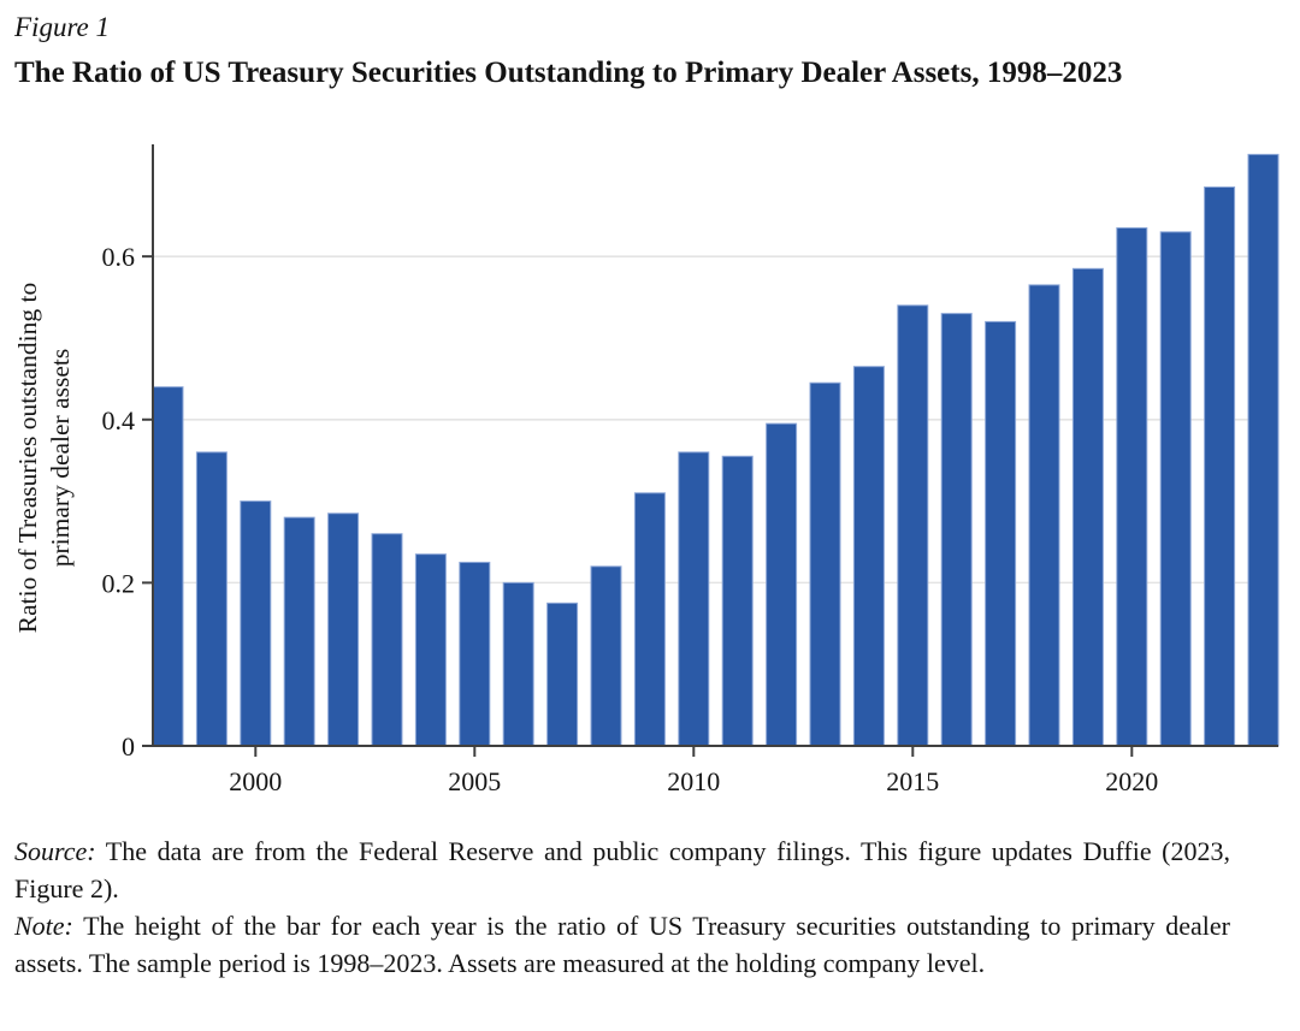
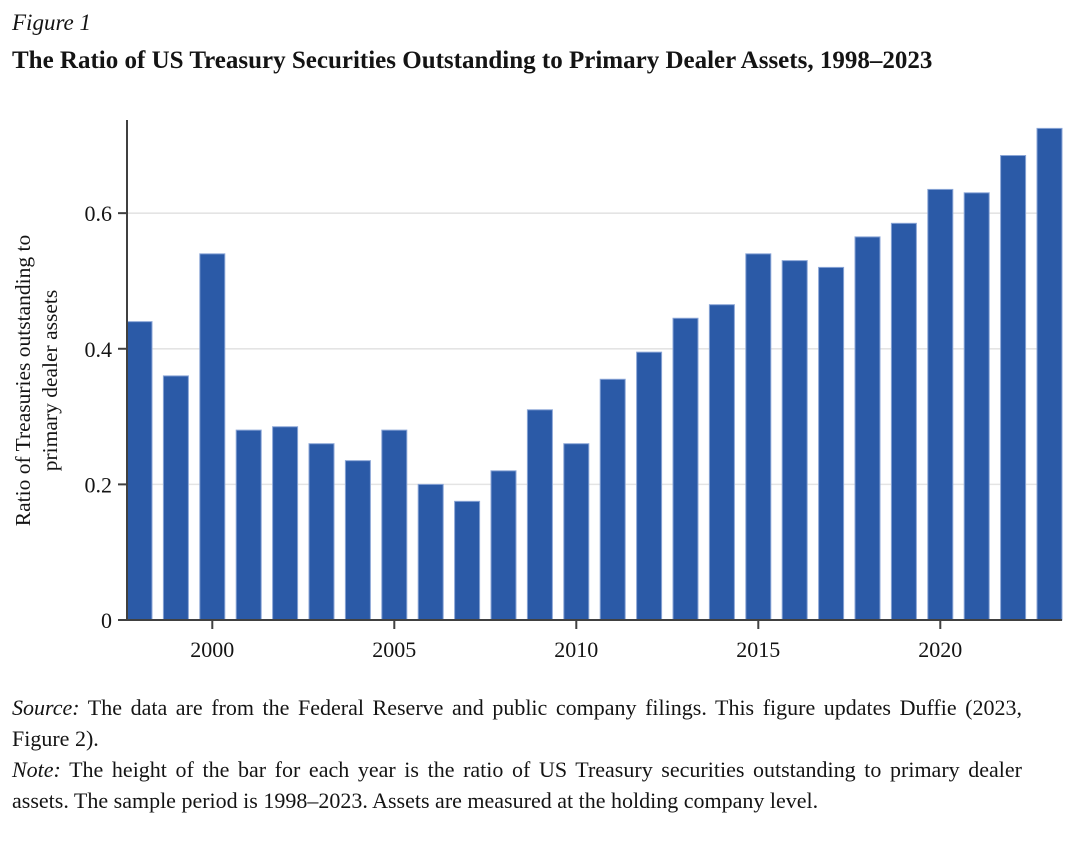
2000: 0.30 -> 0.54
2005: 0.23 -> 0.28
2010: 0.36 -> 0.26
